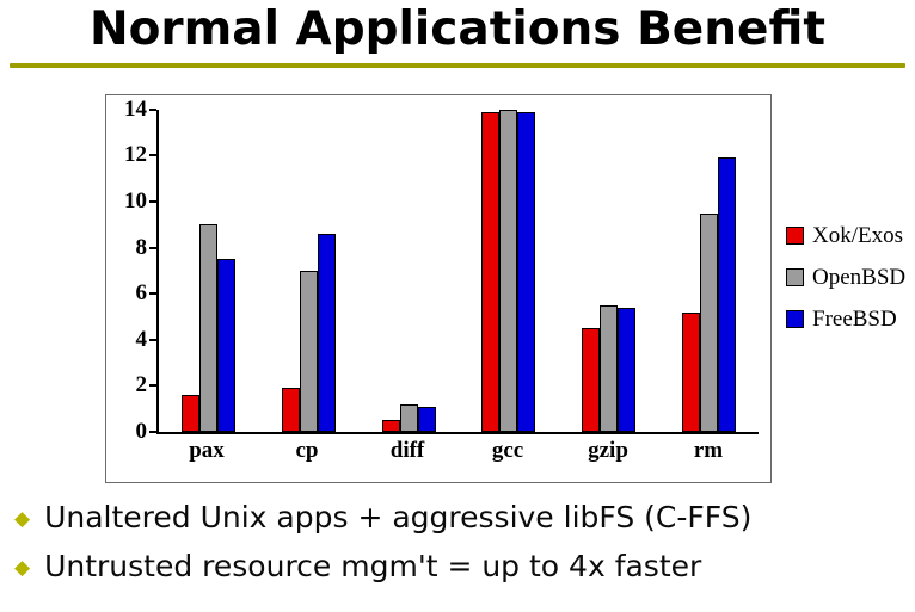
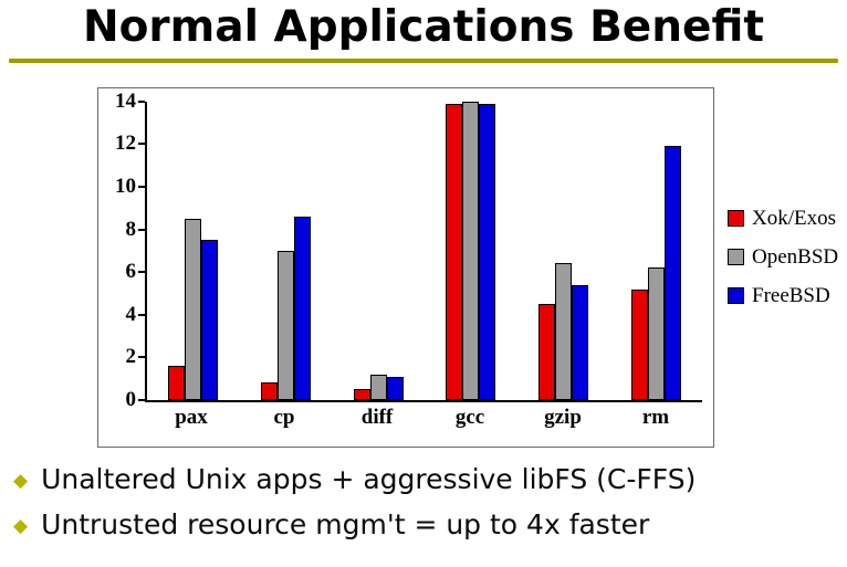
OpenBSD/pax: 9.0 -> 8.5
Xok/Exos/cp: 1.9 -> 0.8
OpenBSD/gzip: 5.5 -> 6.4
OpenBSD/rm: 9.5 -> 6.2
